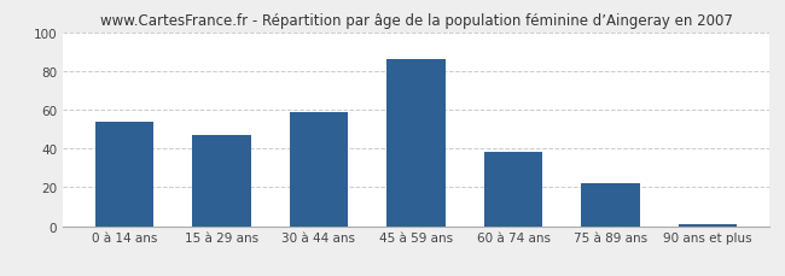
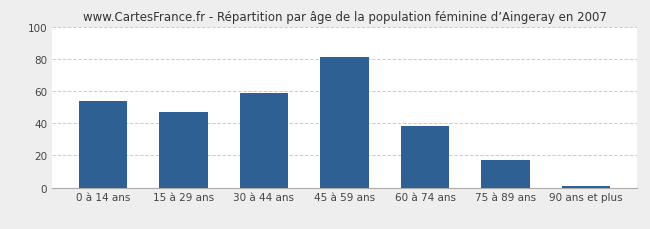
45 à 59 ans: 86 -> 81
75 à 89 ans: 22 -> 17
